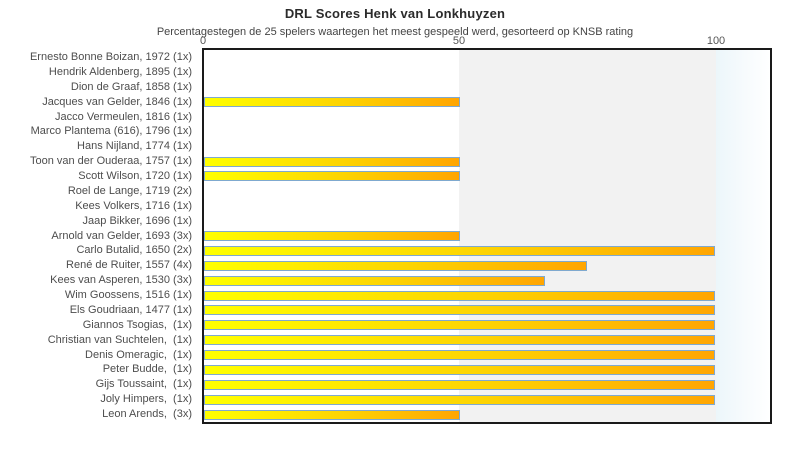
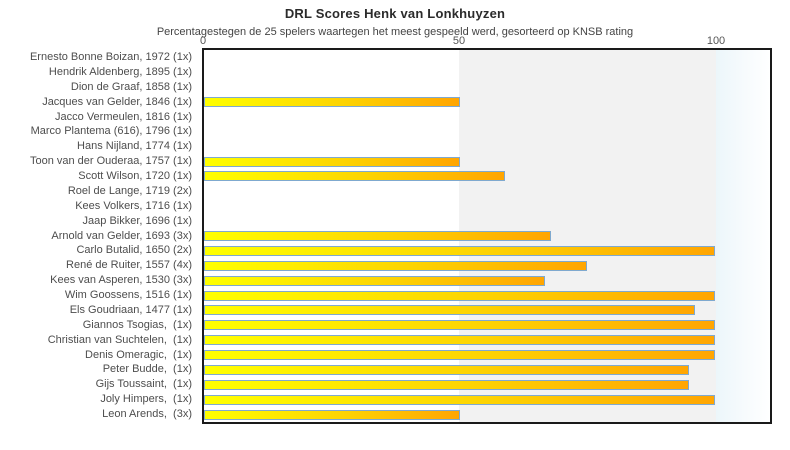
Scott Wilson, 1720 (1x): 50 -> 59
Arnold van Gelder, 1693 (3x): 50 -> 68
Els Goudriaan, 1477 (1x): 100 -> 96
Peter Budde, (1x): 100 -> 95
Gijs Toussaint, (1x): 100 -> 95
